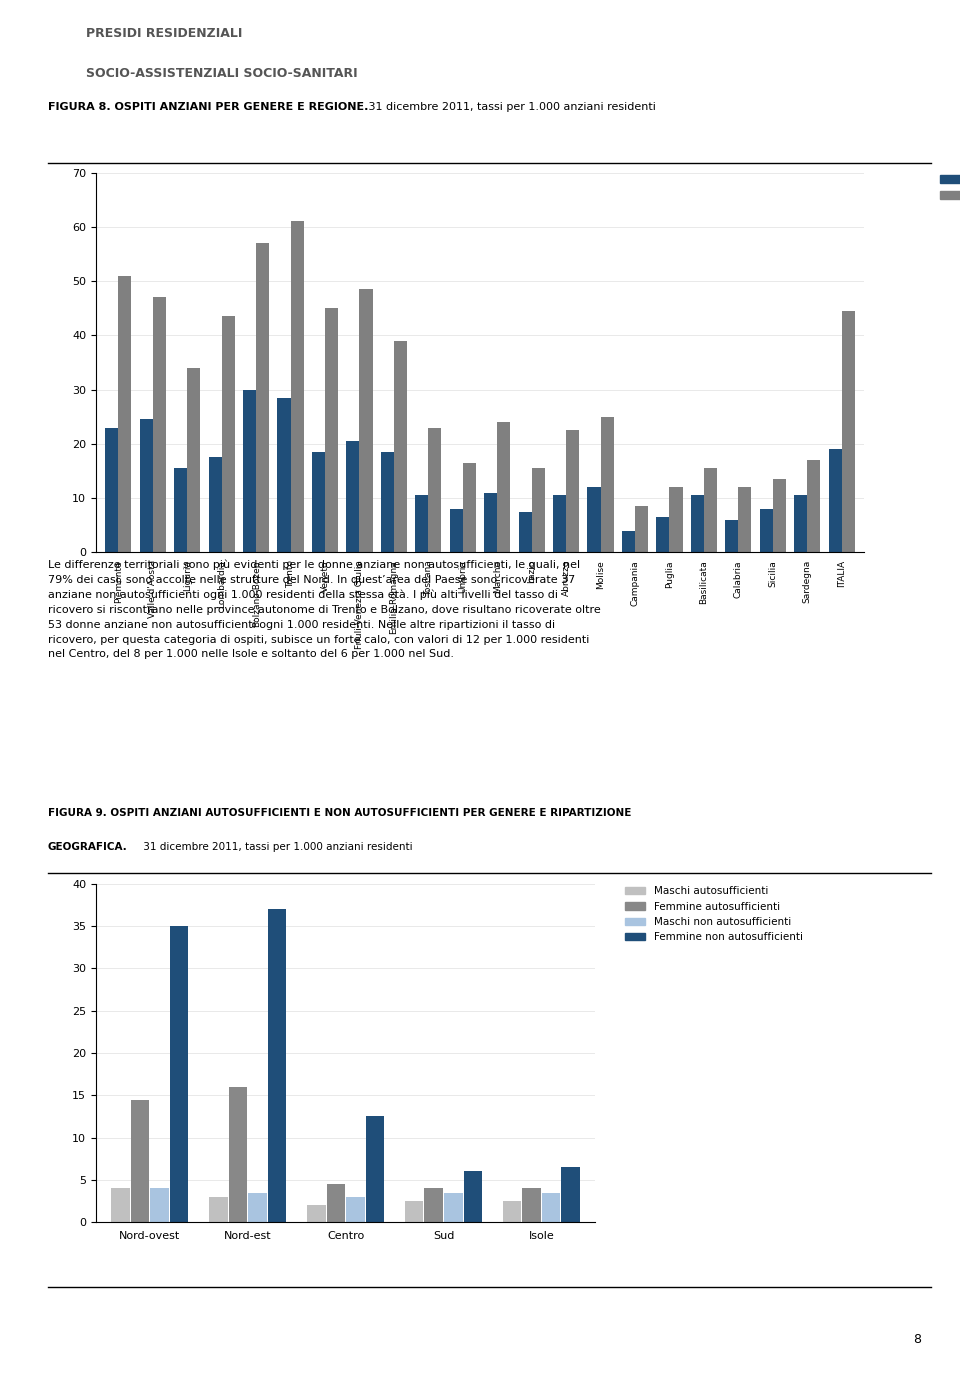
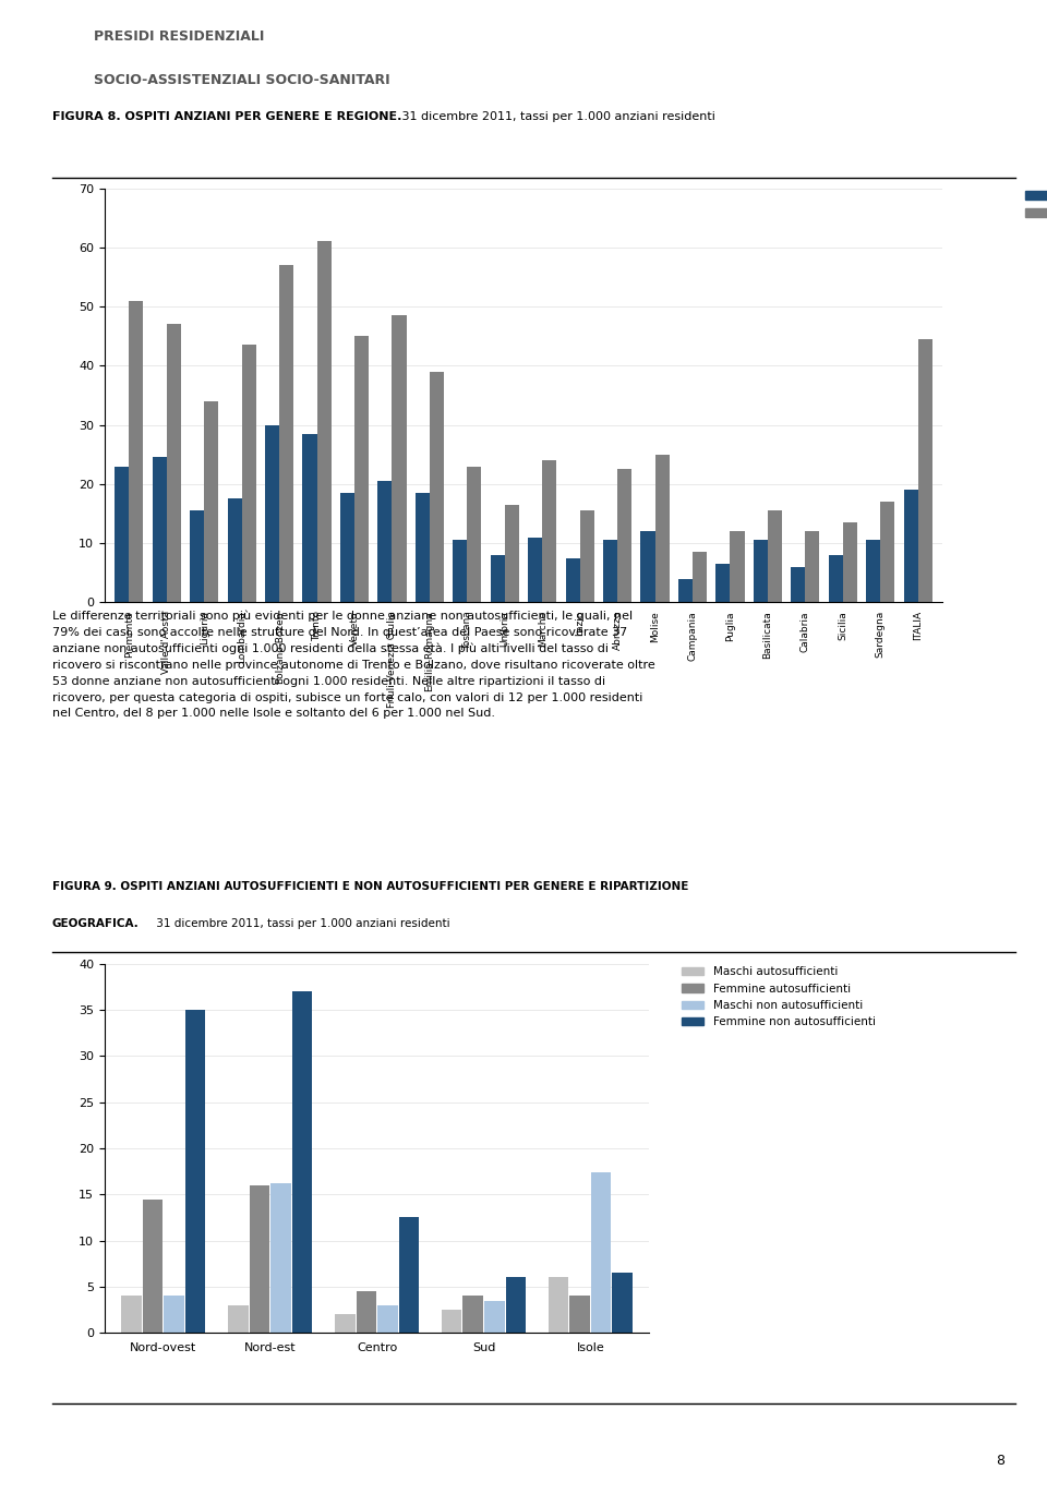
Maschi non autosufficienti/Nord-est: 3.5 -> 16.2
Maschi autosufficienti/Isole: 2.5 -> 6.0
Maschi non autosufficienti/Isole: 3.5 -> 17.4
